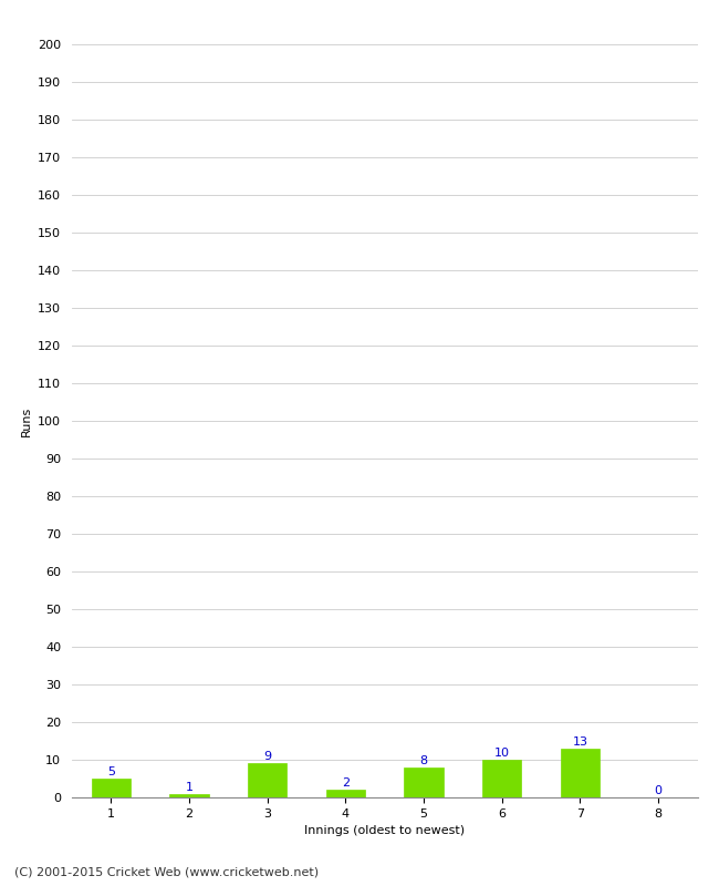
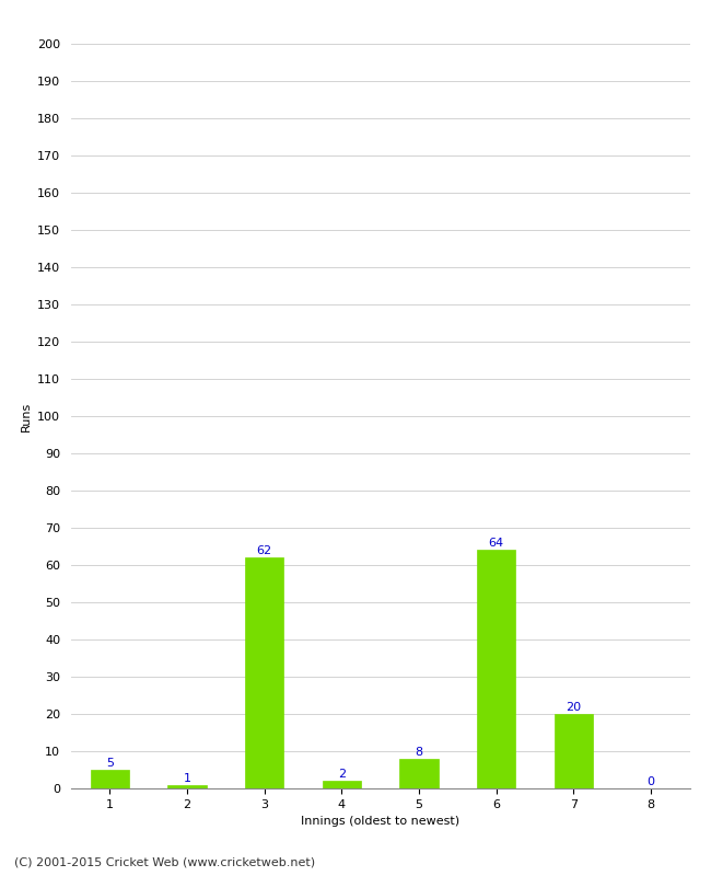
3: 9 -> 62
6: 10 -> 64
7: 13 -> 20
